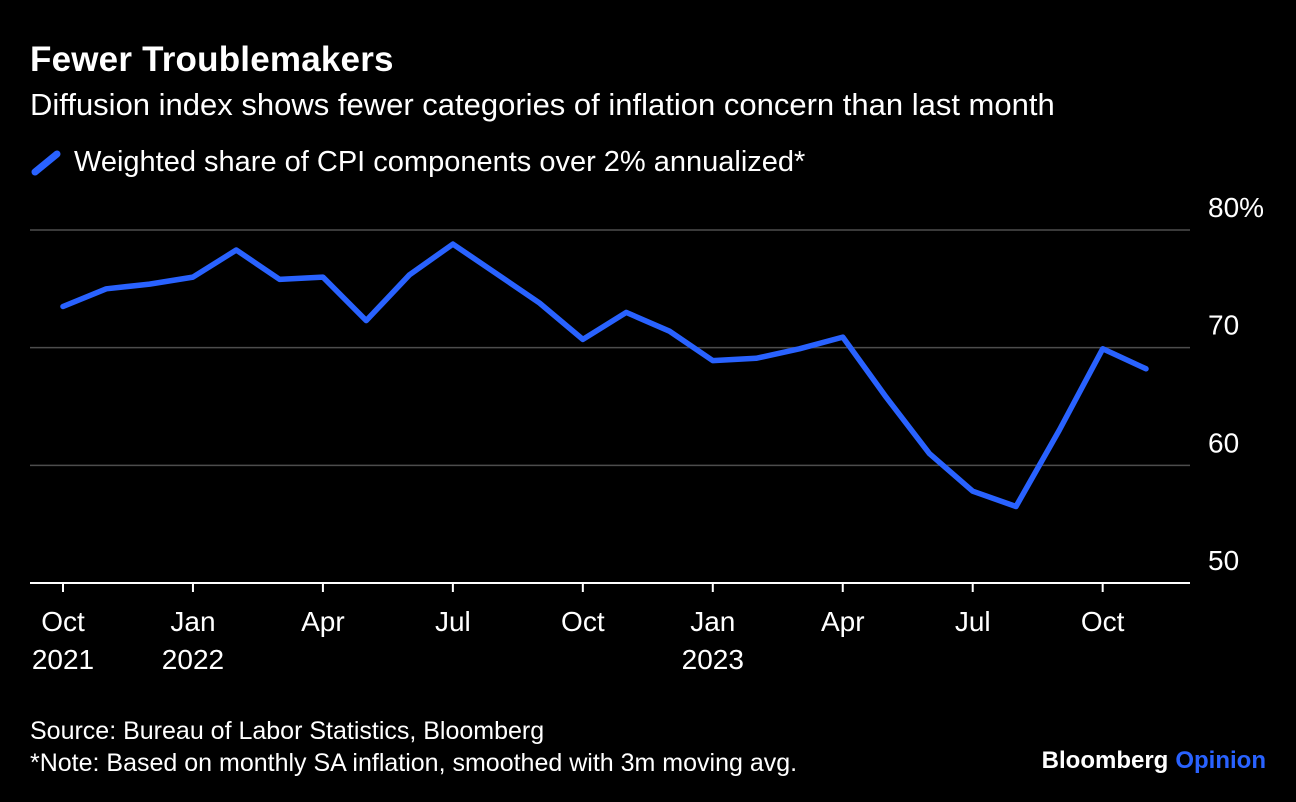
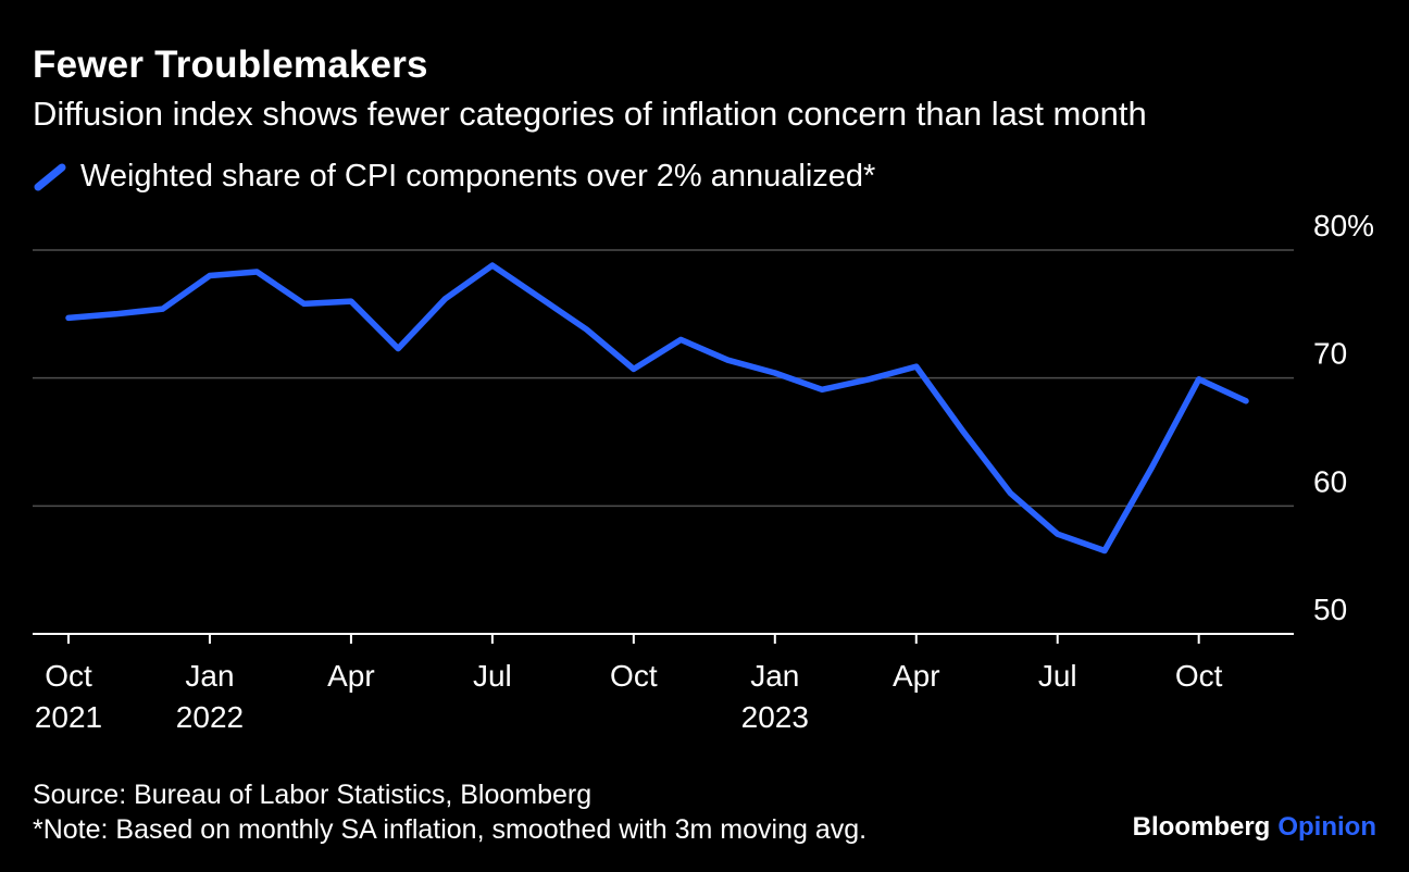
Oct 2021: 73.5% -> 74.7%
Jan 2022: 76.0% -> 78.0%
Jan 2023: 68.9% -> 70.4%
